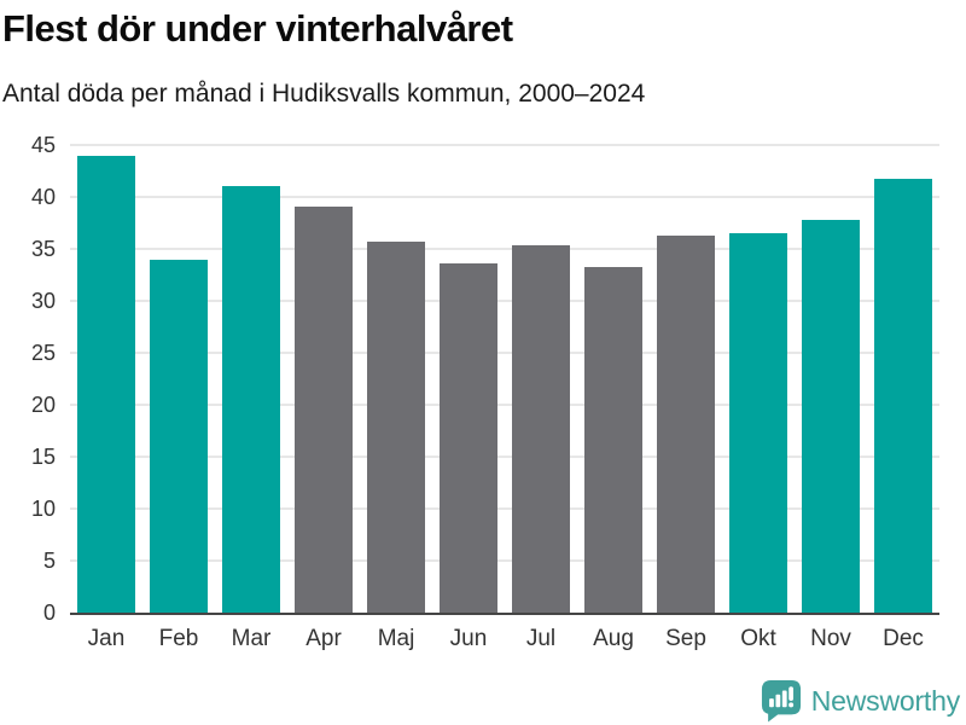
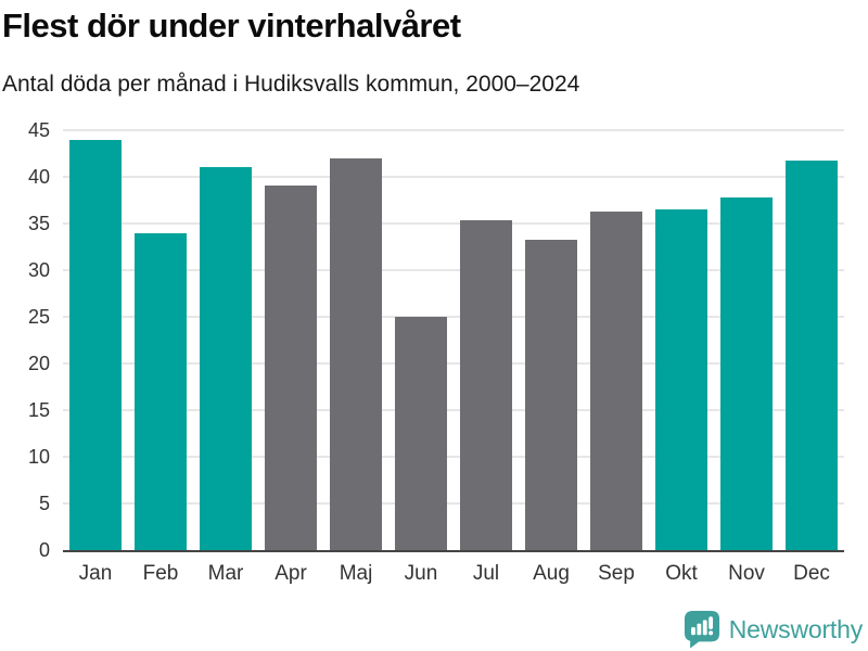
Maj: 36 -> 42
Jun: 34 -> 25
